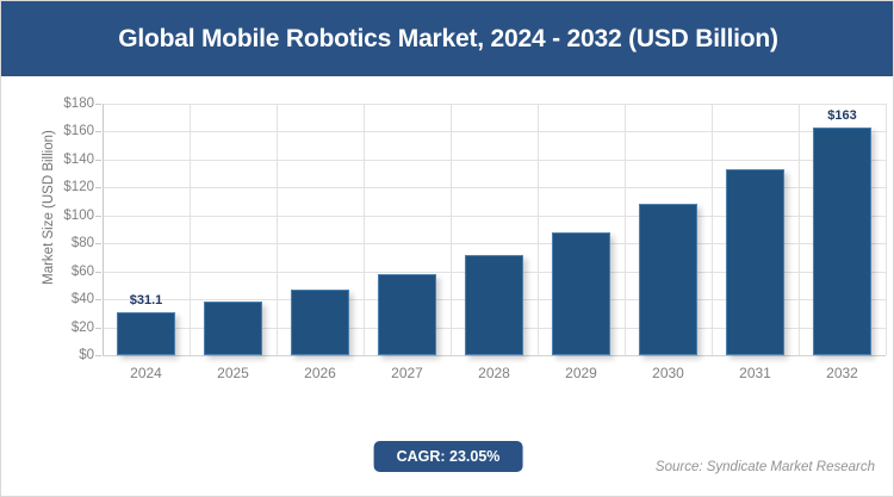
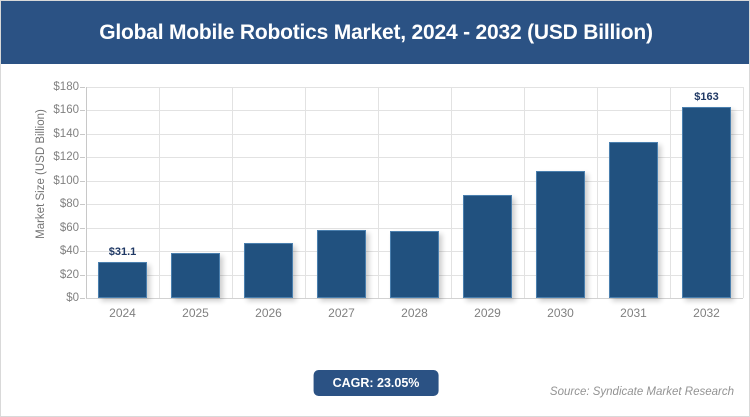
2028: $71 -> $57
